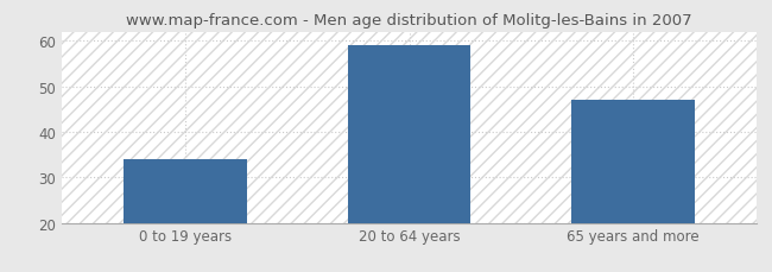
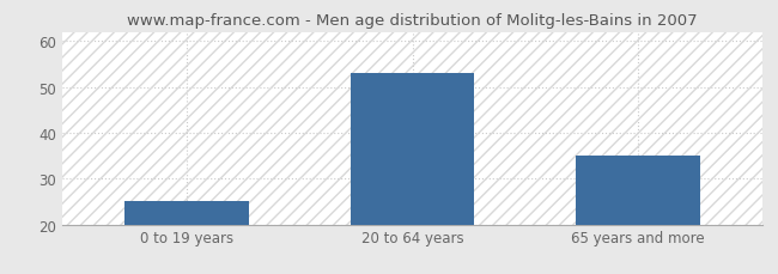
0 to 19 years: 34 -> 25
20 to 64 years: 59 -> 53
65 years and more: 47 -> 35
